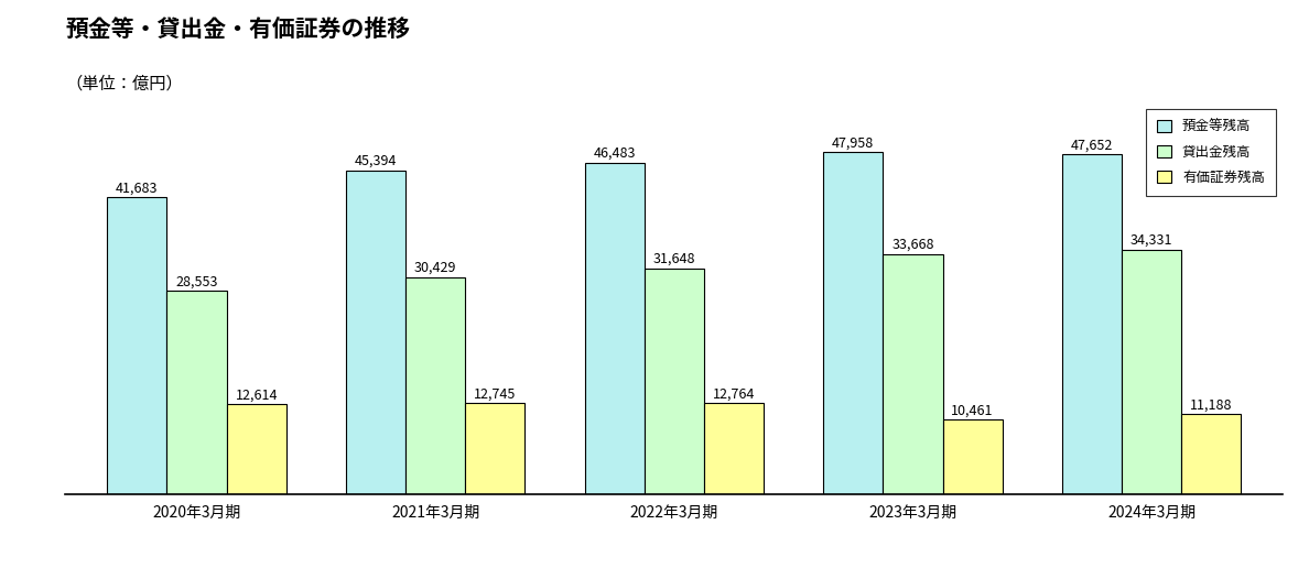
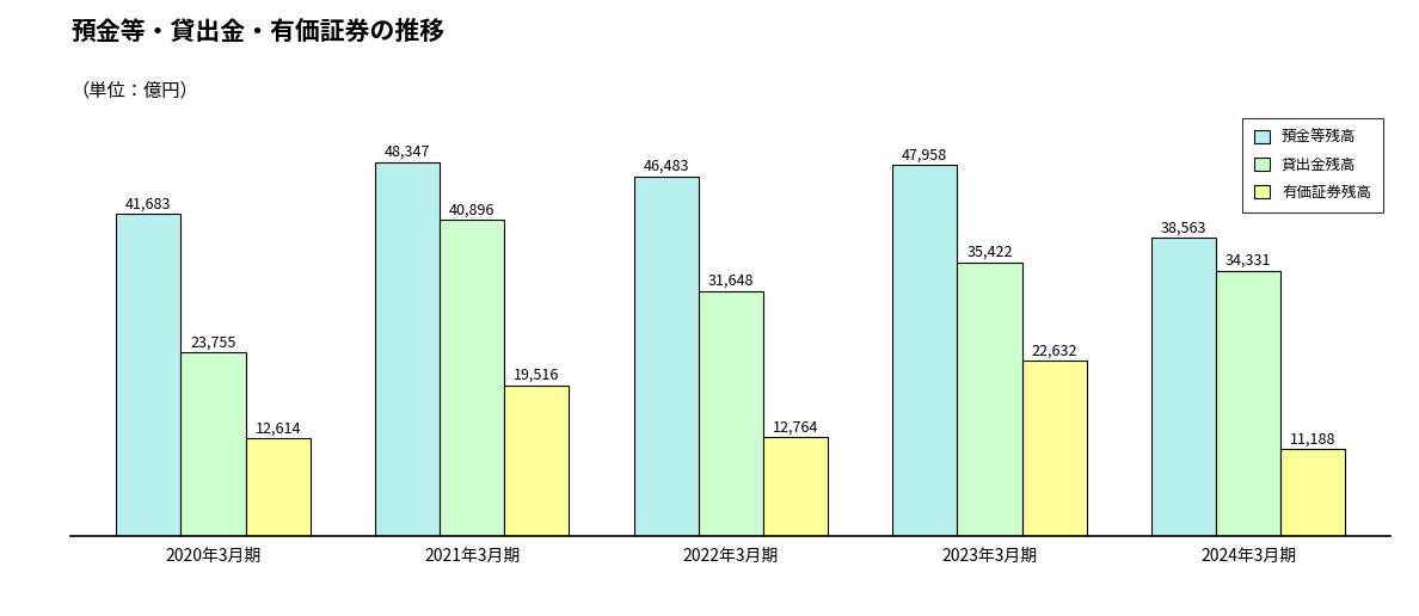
貸出金残高/2020年3月期: 28,553 -> 23,755
預金等残高/2021年3月期: 45,394 -> 48,347
貸出金残高/2021年3月期: 30,429 -> 40,896
有価証券残高/2021年3月期: 12,745 -> 19,516
貸出金残高/2023年3月期: 33,668 -> 35,422
有価証券残高/2023年3月期: 10,461 -> 22,632
預金等残高/2024年3月期: 47,652 -> 38,563
